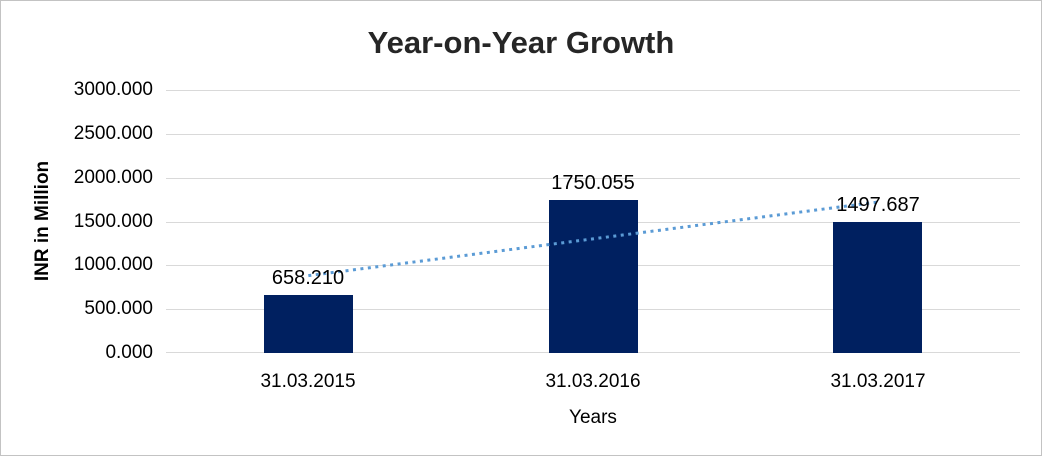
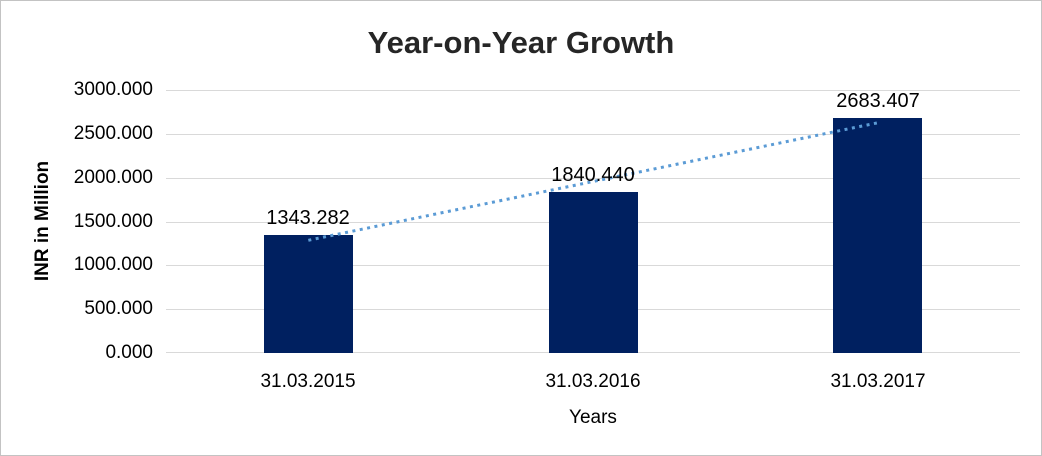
31.03.2015: 658.210 -> 1343.282
31.03.2016: 1750.055 -> 1840.440
31.03.2017: 1497.687 -> 2683.407
